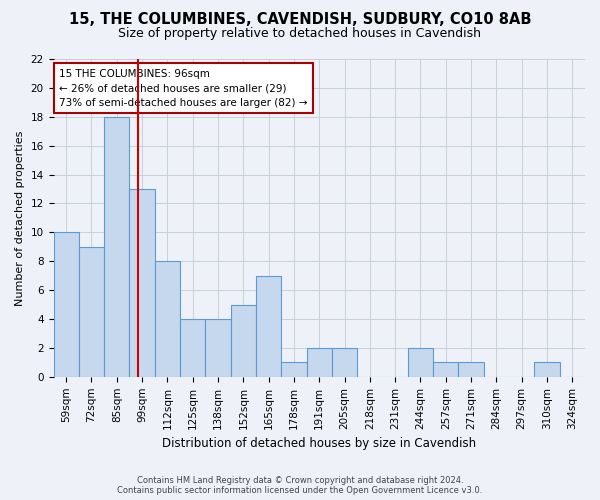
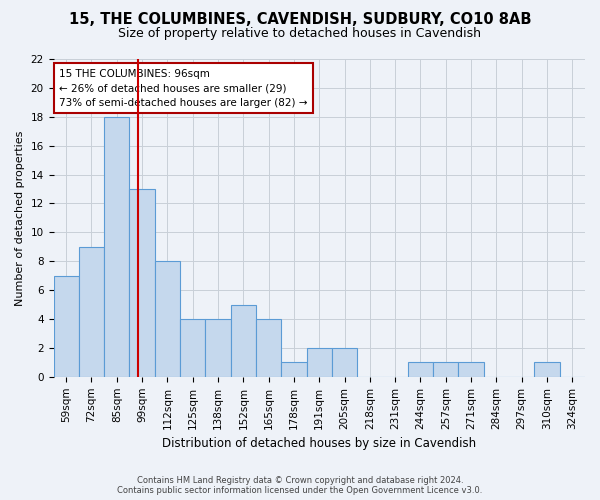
59sqm: 10 -> 7
165sqm: 7 -> 4
244sqm: 2 -> 1
